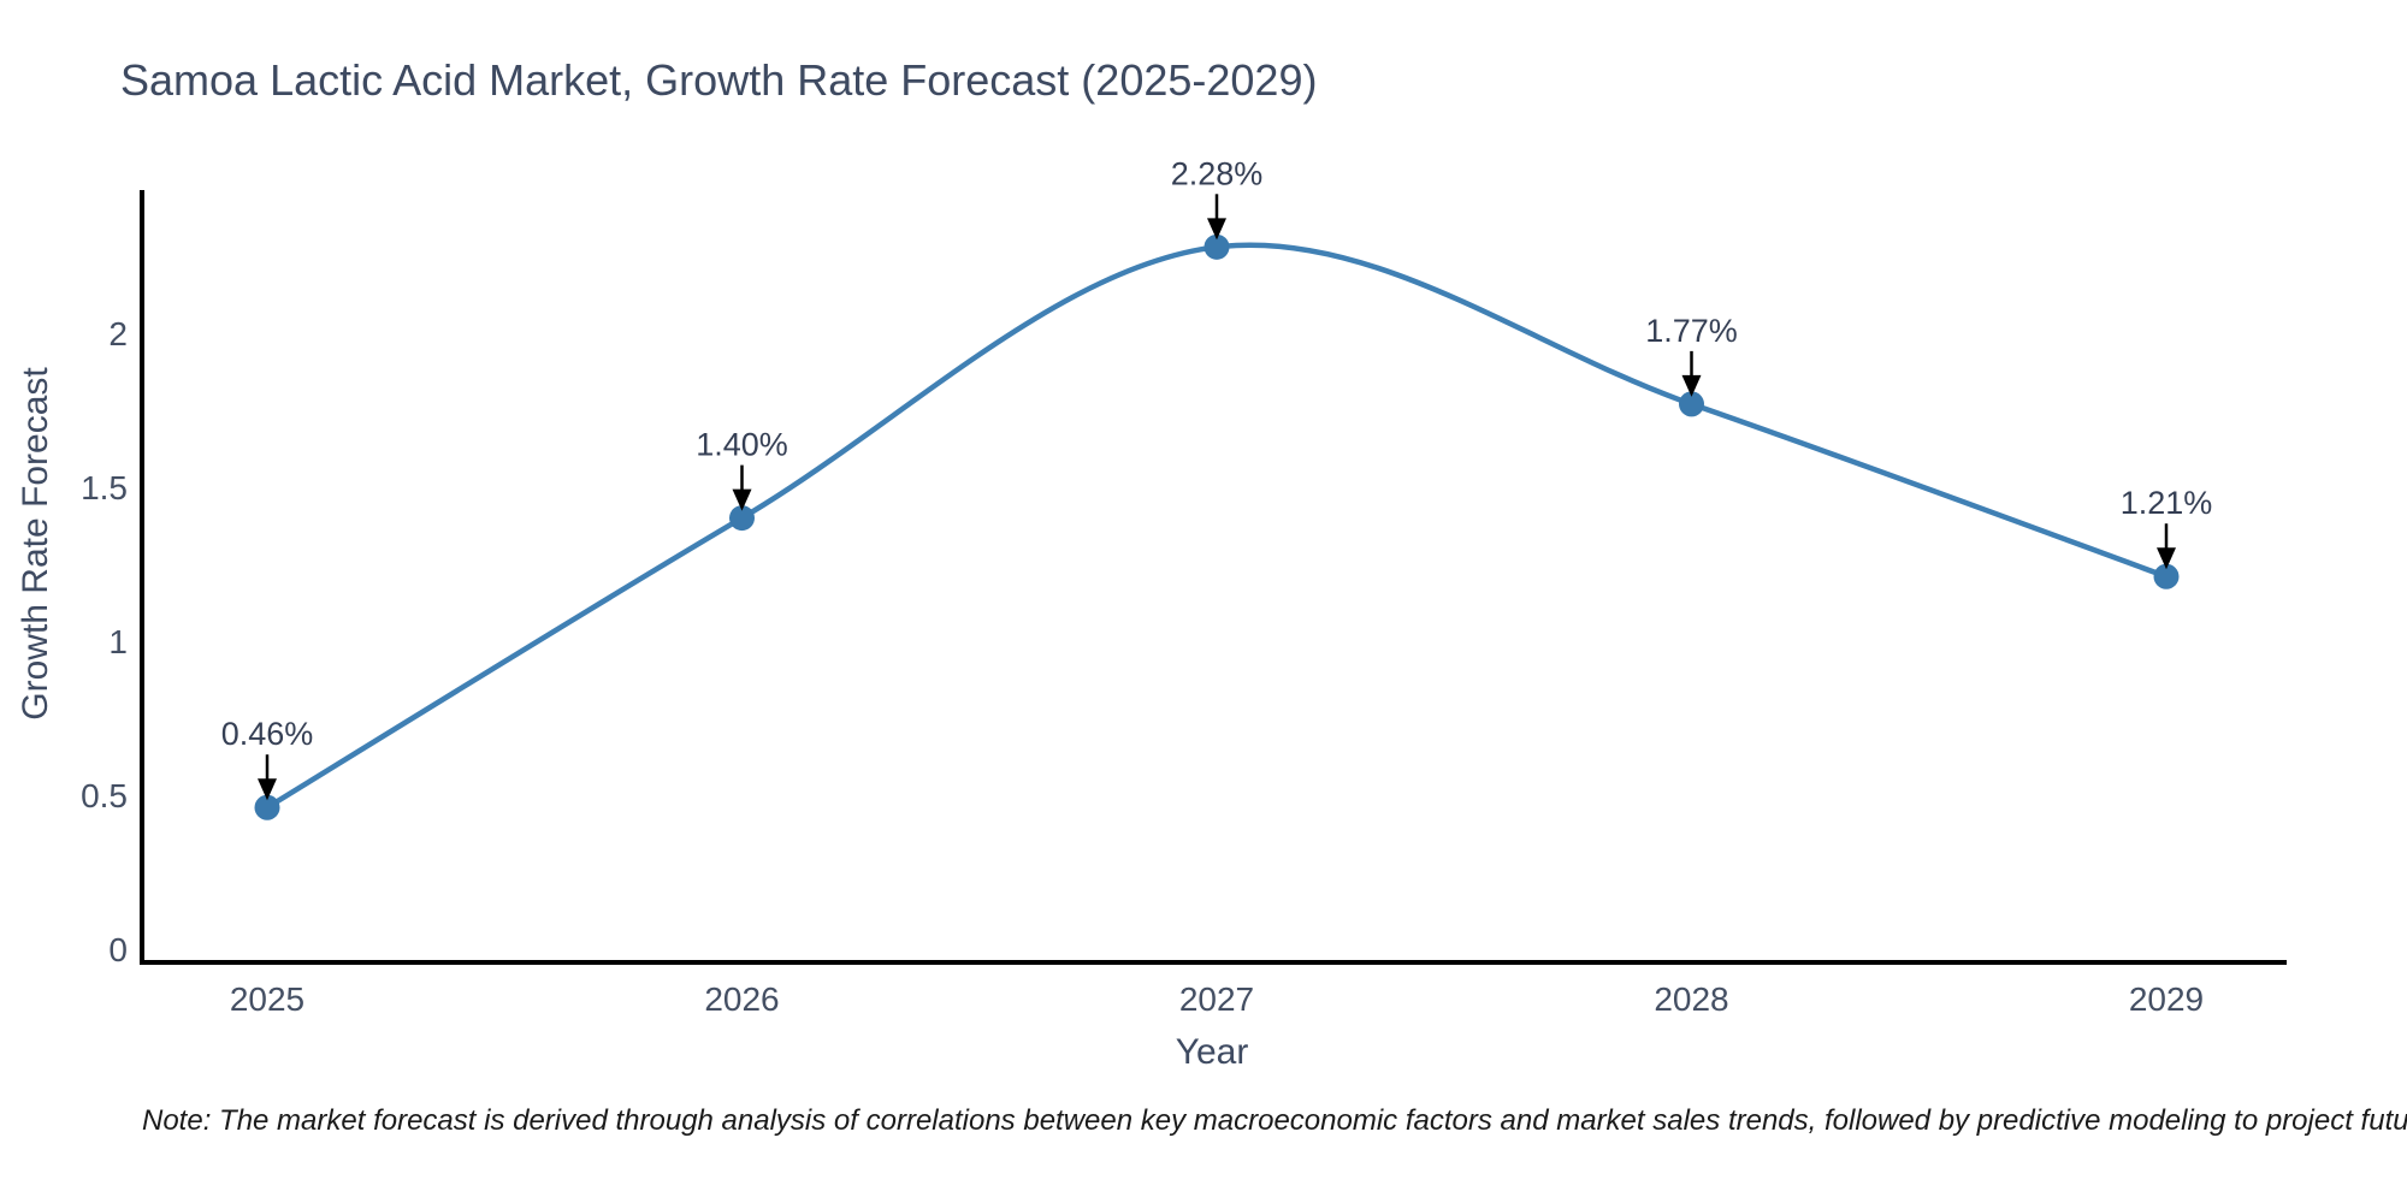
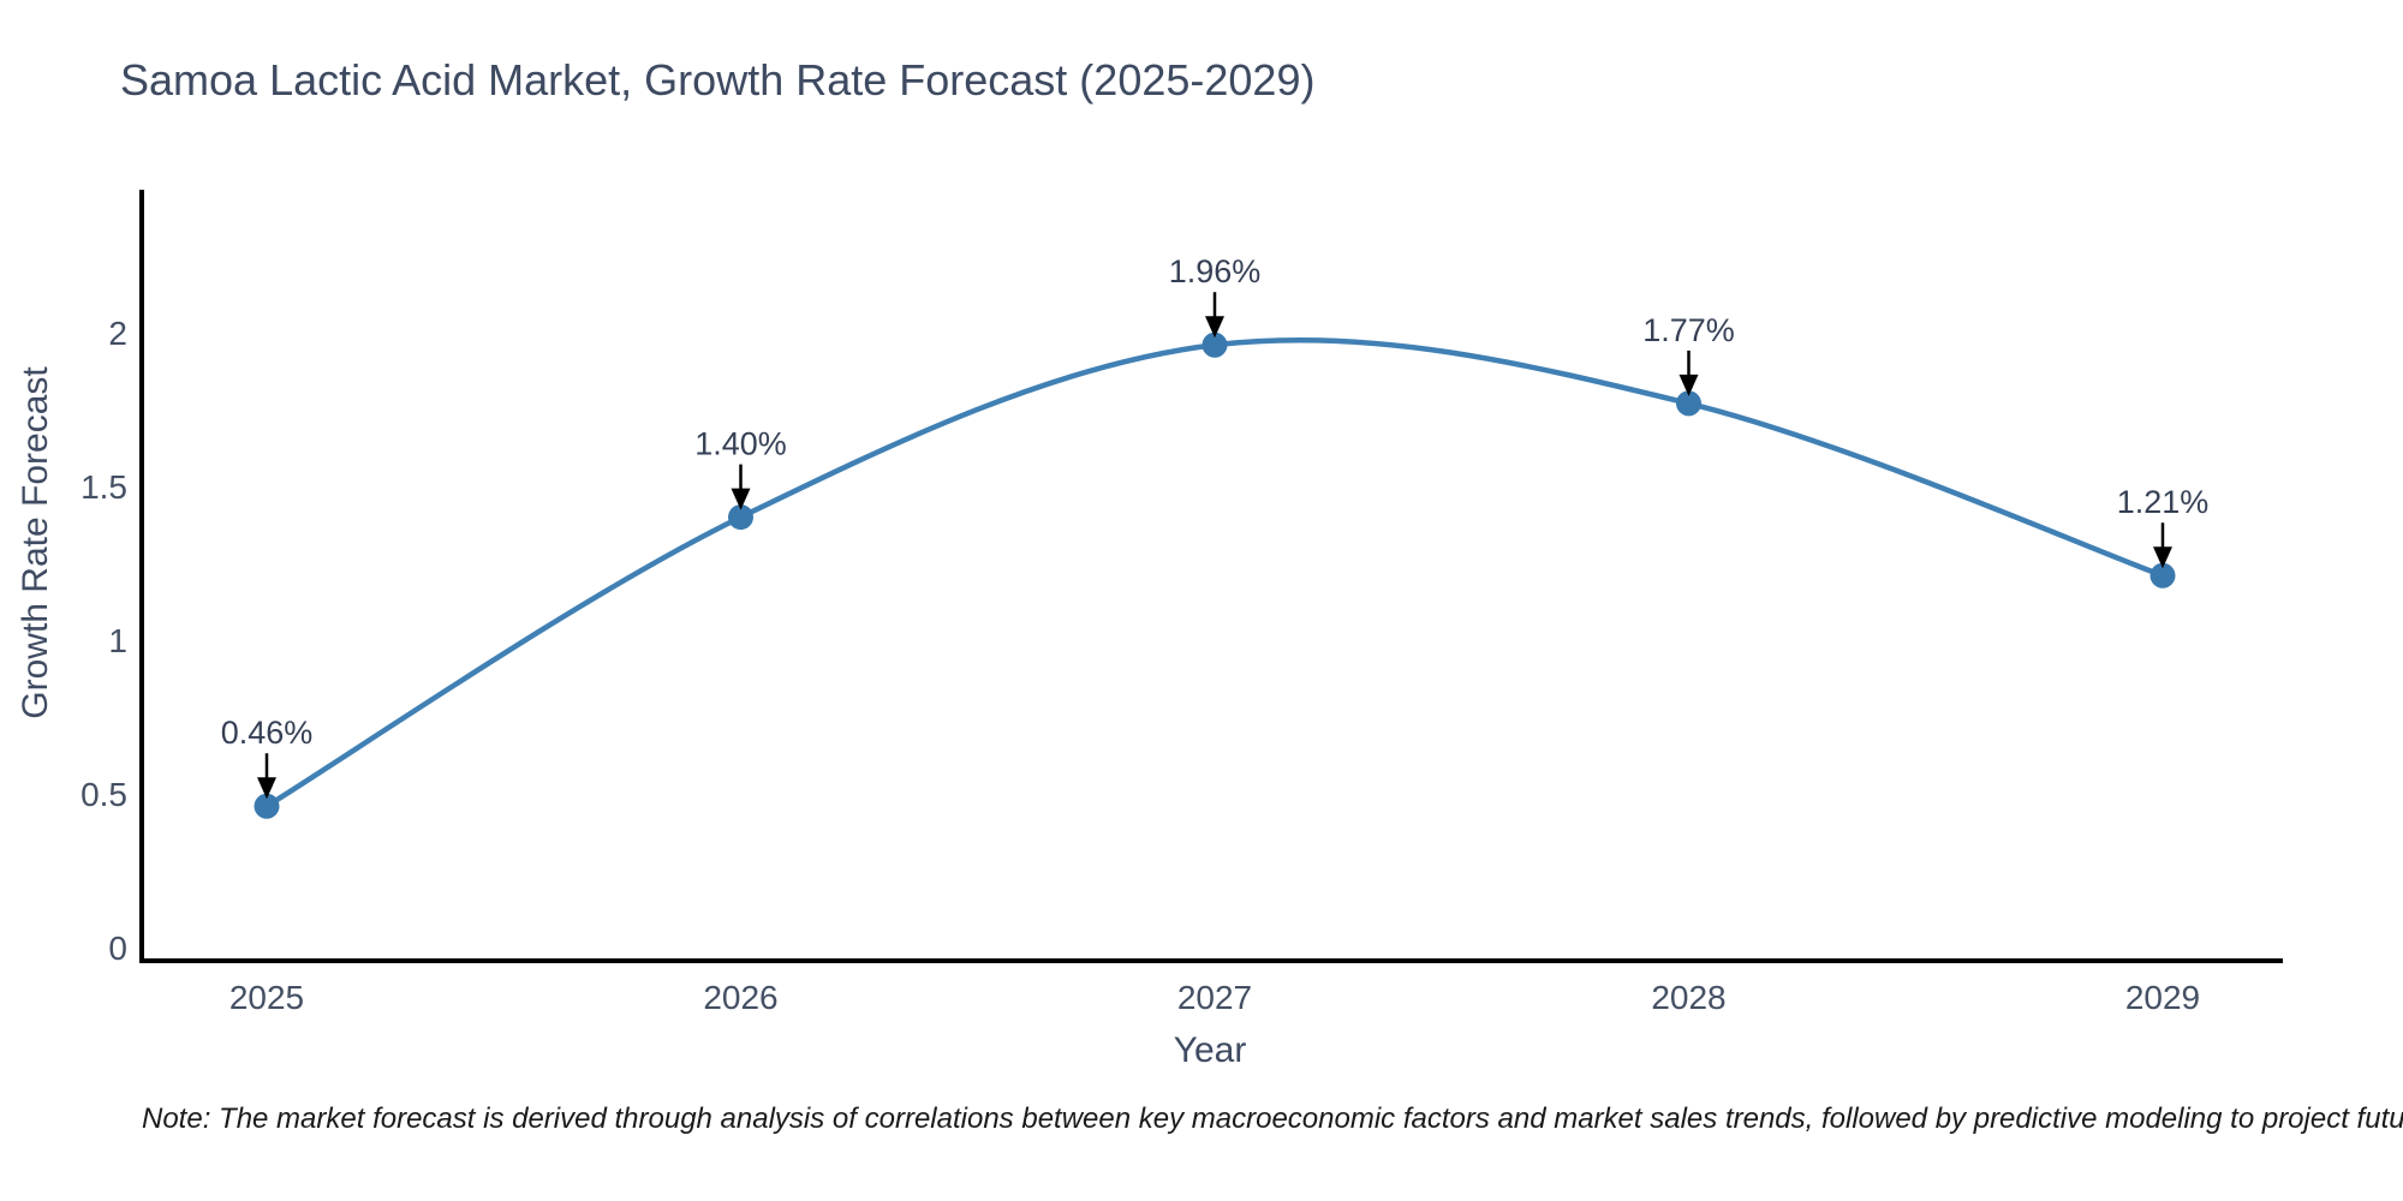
2027: 2.28% -> 1.96%
